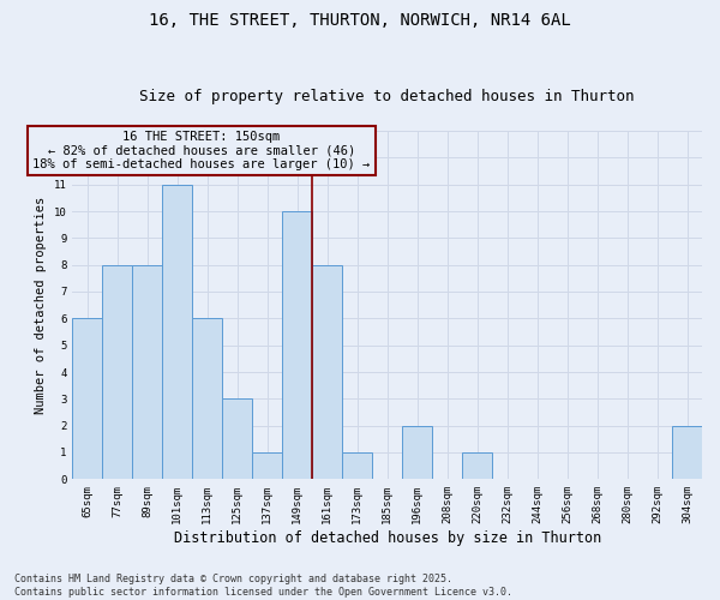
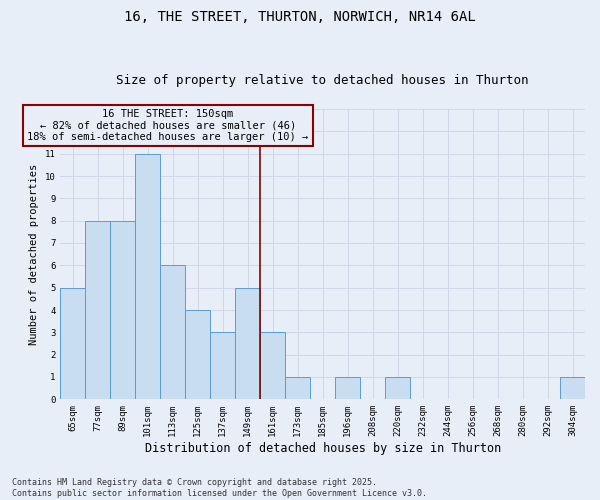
65sqm: 6 -> 5
125sqm: 3 -> 4
137sqm: 1 -> 3
149sqm: 10 -> 5
161sqm: 8 -> 3
196sqm: 2 -> 1
304sqm: 2 -> 1
